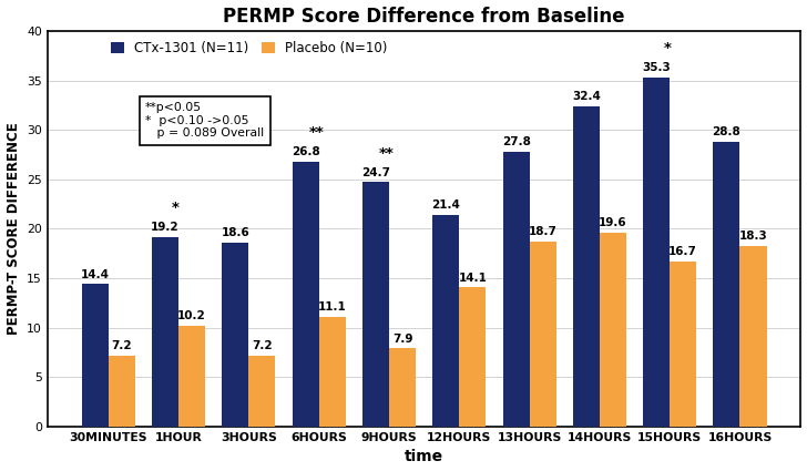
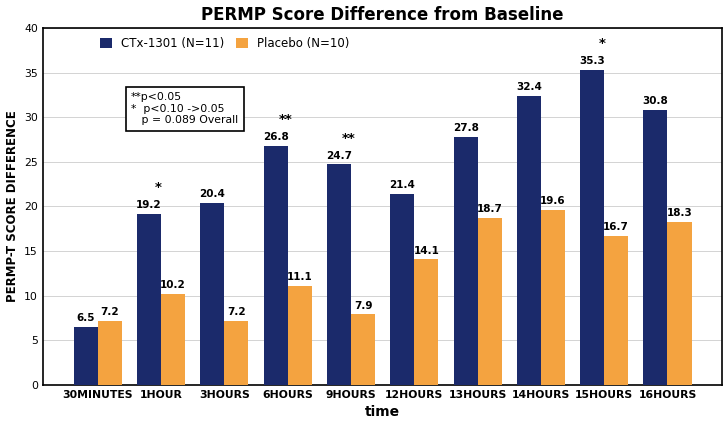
CTx-1301 (N=11)/30MINUTES: 14.4 -> 6.5
CTx-1301 (N=11)/3HOURS: 18.6 -> 20.4
CTx-1301 (N=11)/16HOURS: 28.8 -> 30.8
